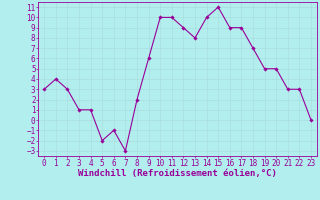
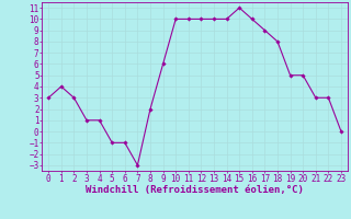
5: -2 -> -1
12: 9 -> 10
13: 8 -> 10
16: 9 -> 10
18: 7 -> 8
